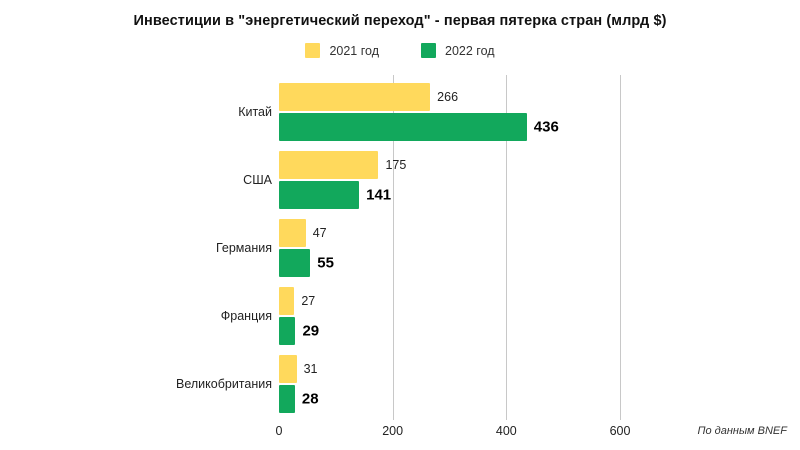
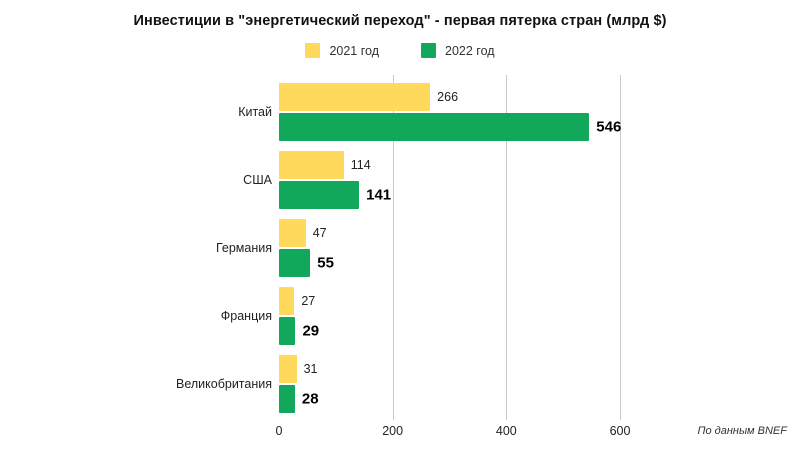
2022 год/Китай: 436 -> 546
2021 год/США: 175 -> 114
